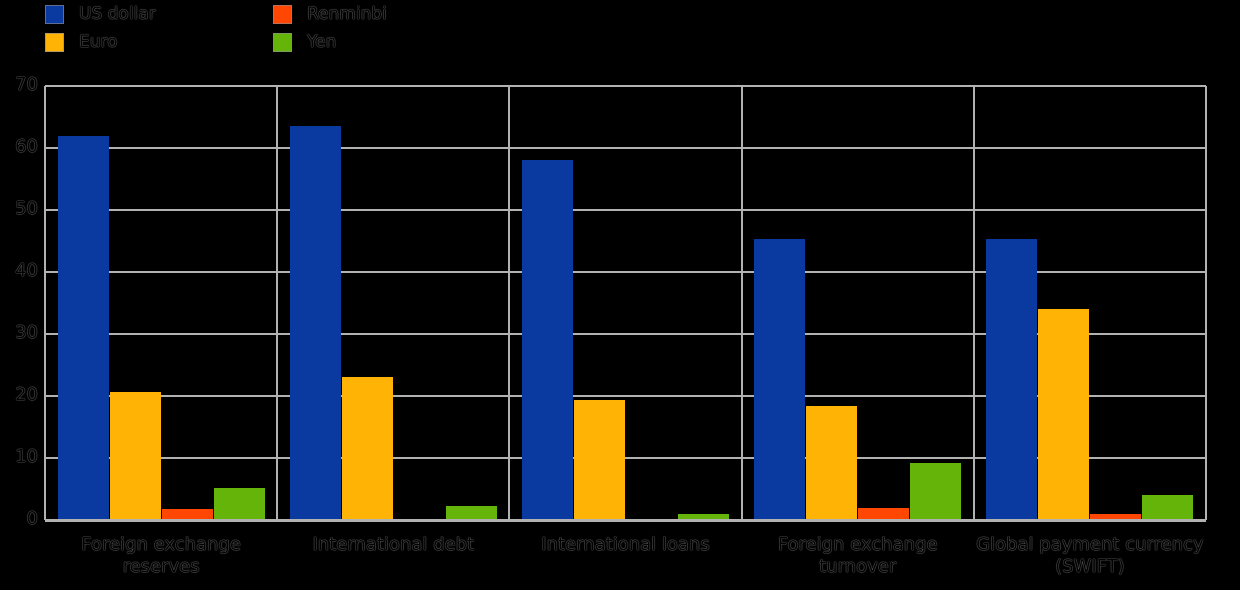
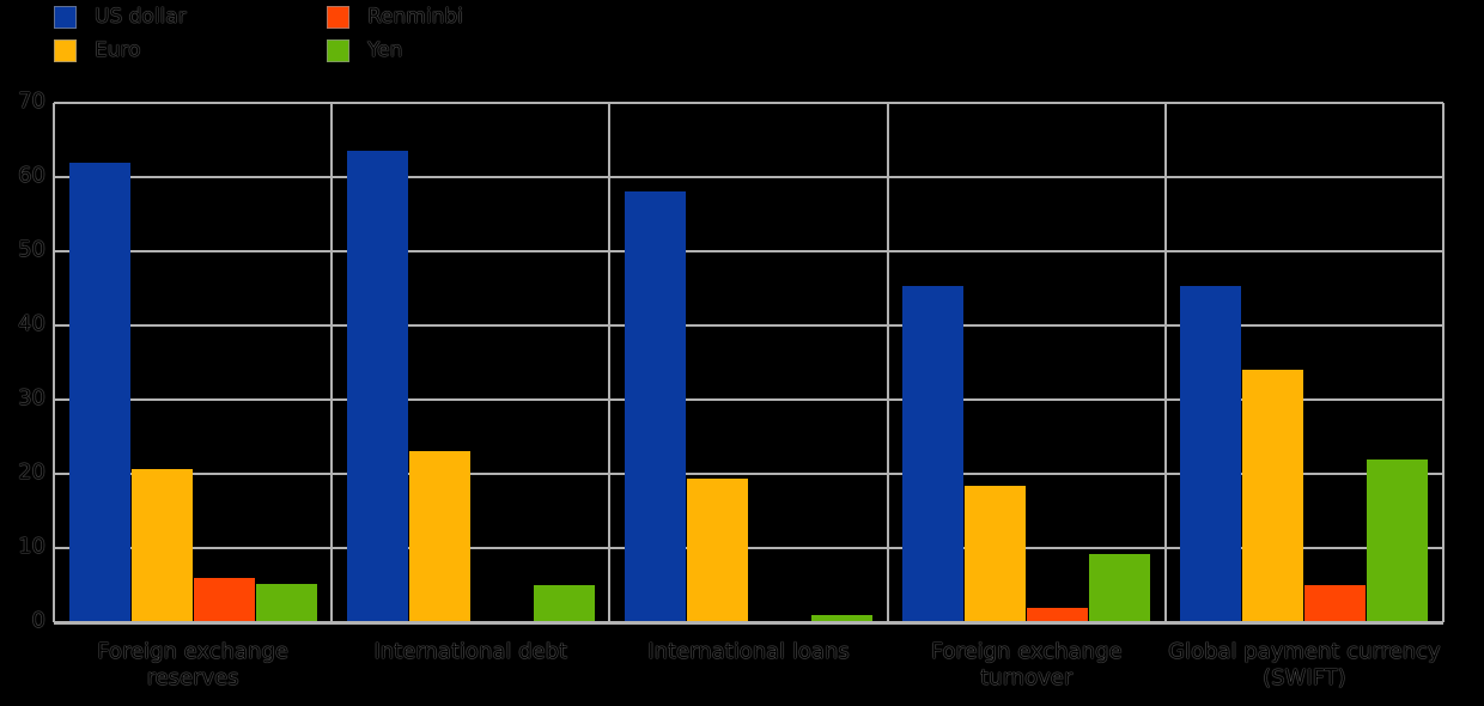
Renminbi/Foreign exchange reserves: 2 -> 6
Yen/International debt: 2 -> 5
Renminbi/Global payment currency (SWIFT): 1 -> 5
Yen/Global payment currency (SWIFT): 4 -> 22
